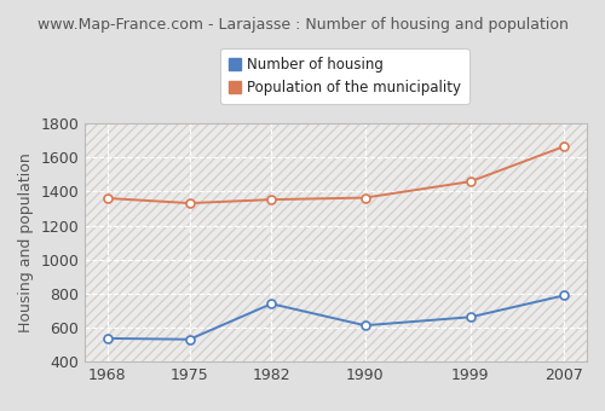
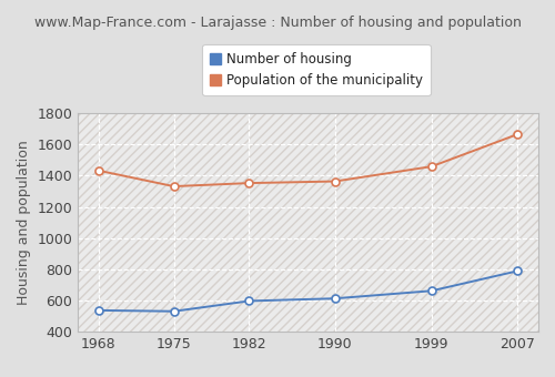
Population of the municipality/1968: 1360 -> 1430
Number of housing/1982: 740 -> 600
